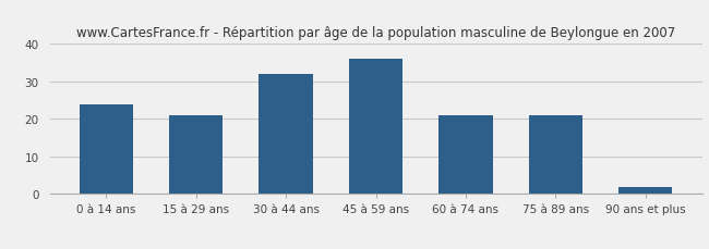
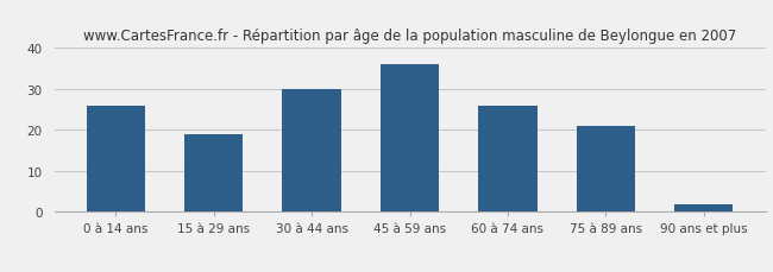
0 à 14 ans: 24 -> 26
15 à 29 ans: 21 -> 19
30 à 44 ans: 32 -> 30
60 à 74 ans: 21 -> 26
